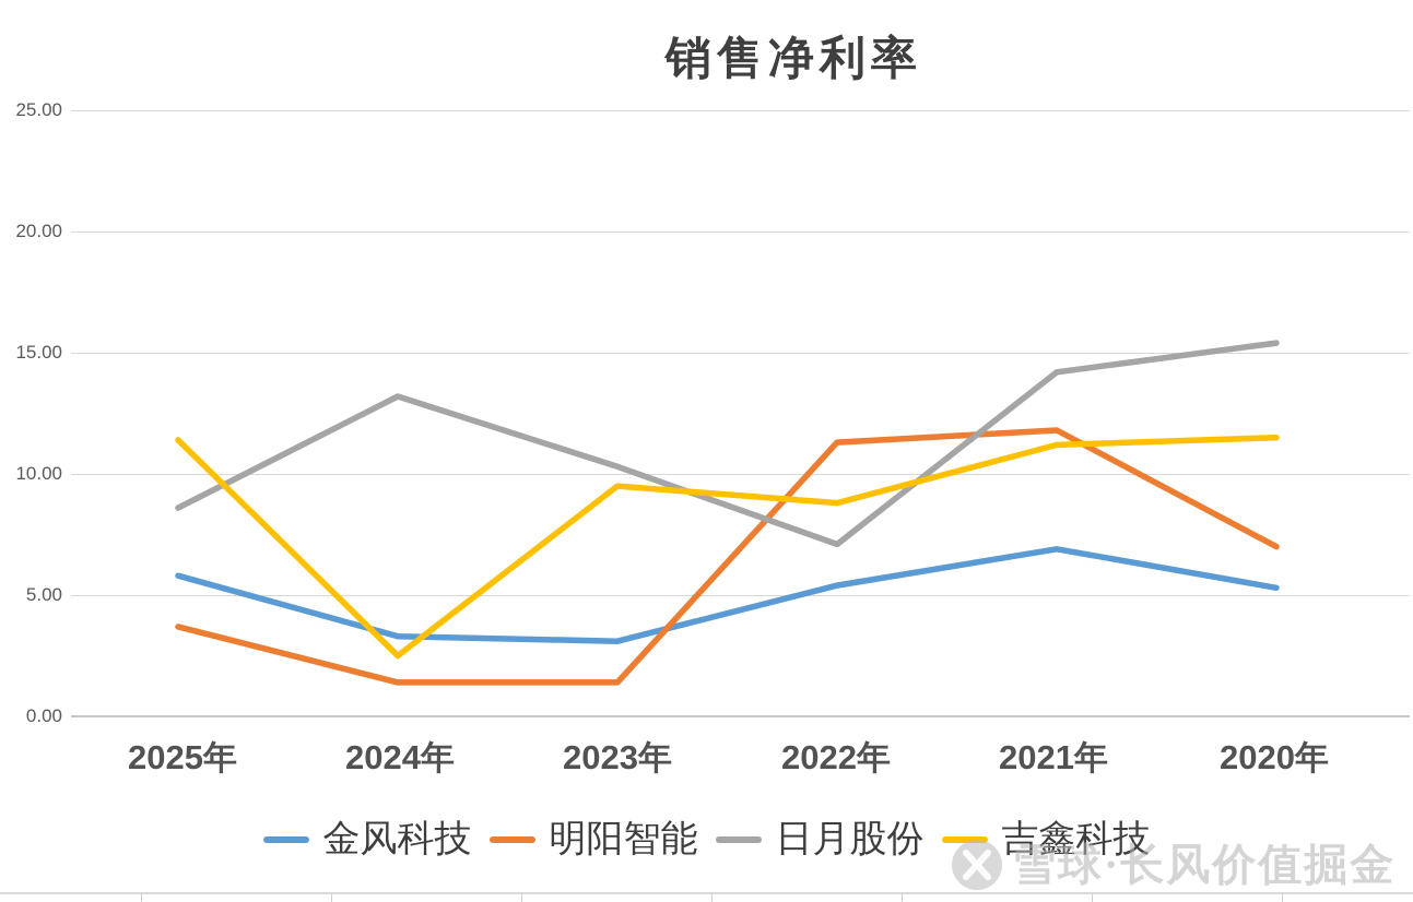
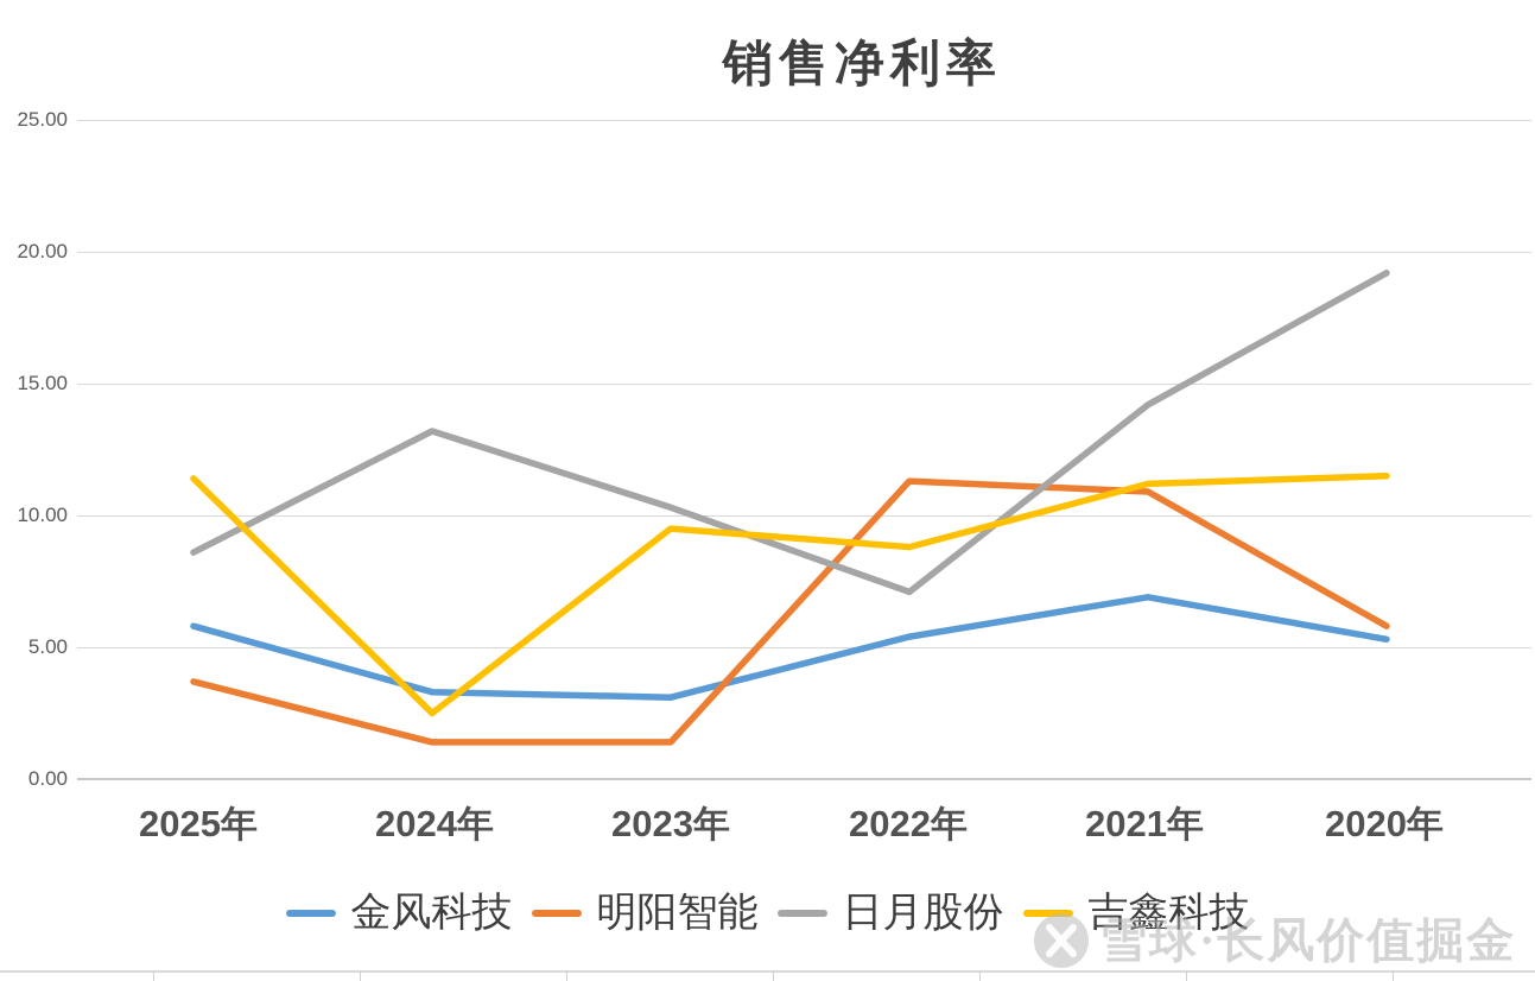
明阳智能/2021年: 11.8 -> 10.9
明阳智能/2020年: 7.0 -> 5.8
日月股份/2020年: 15.4 -> 19.2
